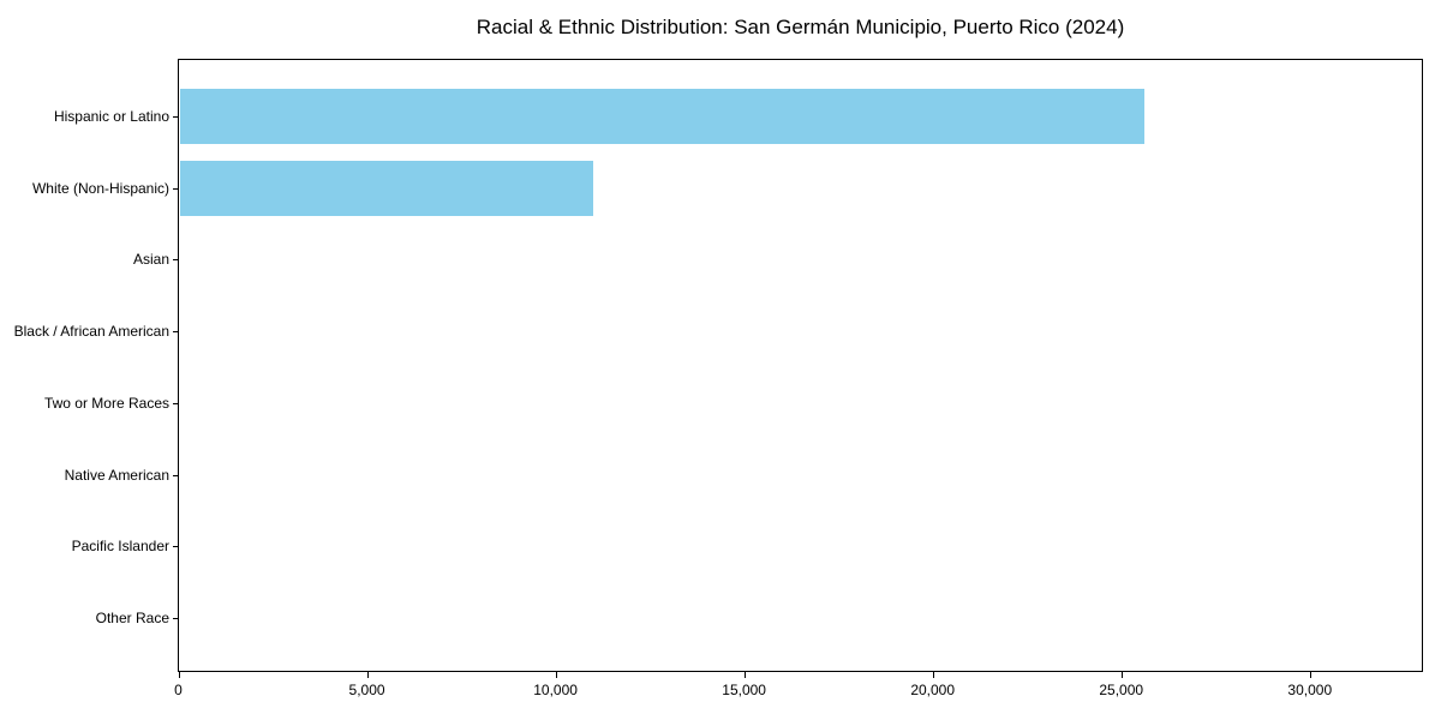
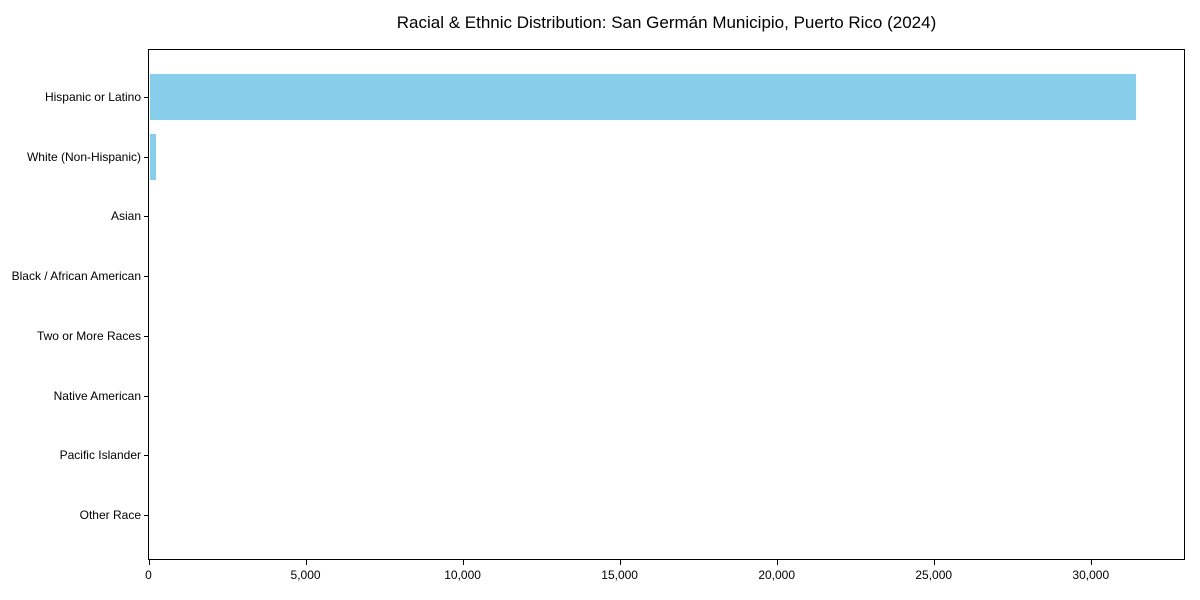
Hispanic or Latino: 25600 -> 31400
White (Non-Hispanic): 11000 -> 200
